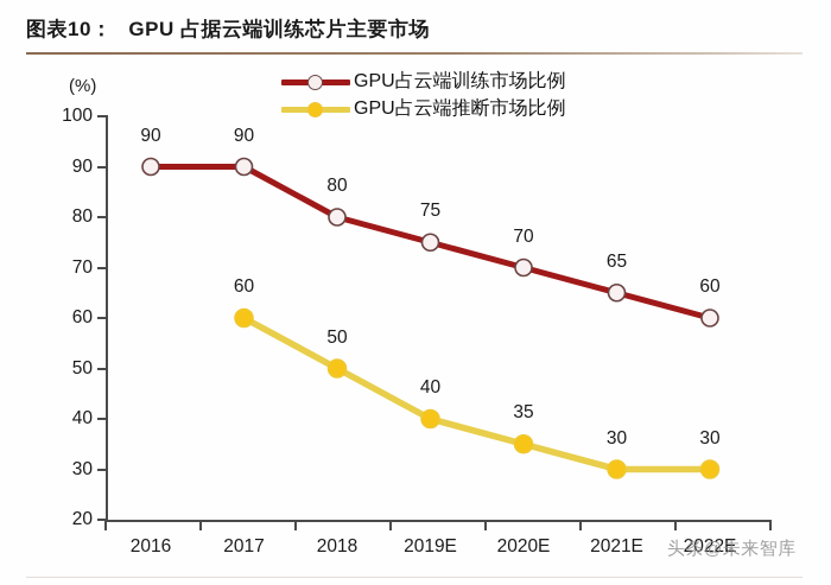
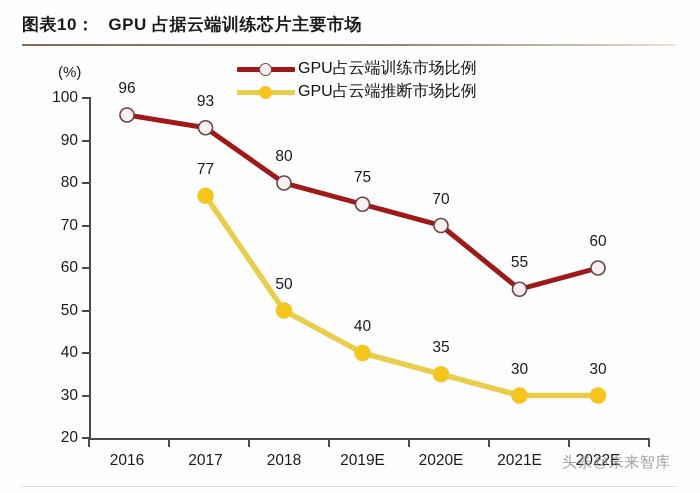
GPU占云端训练市场比例/2016: 90 -> 96
GPU占云端训练市场比例/2017: 90 -> 93
GPU占云端推断市场比例/2017: 60 -> 77
GPU占云端训练市场比例/2021E: 65 -> 55
